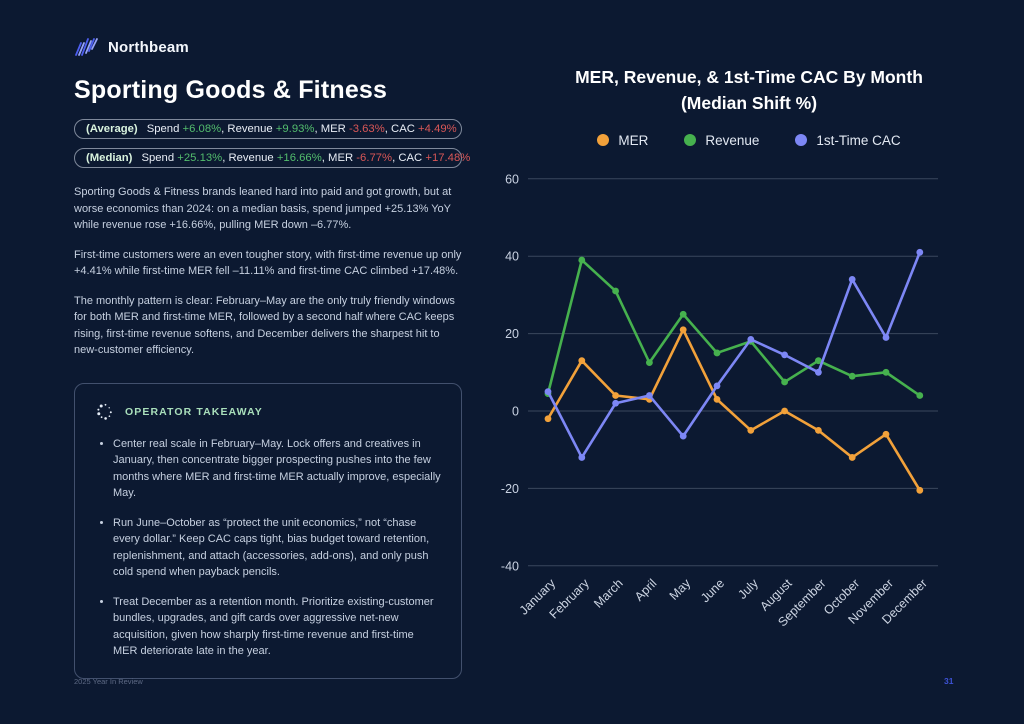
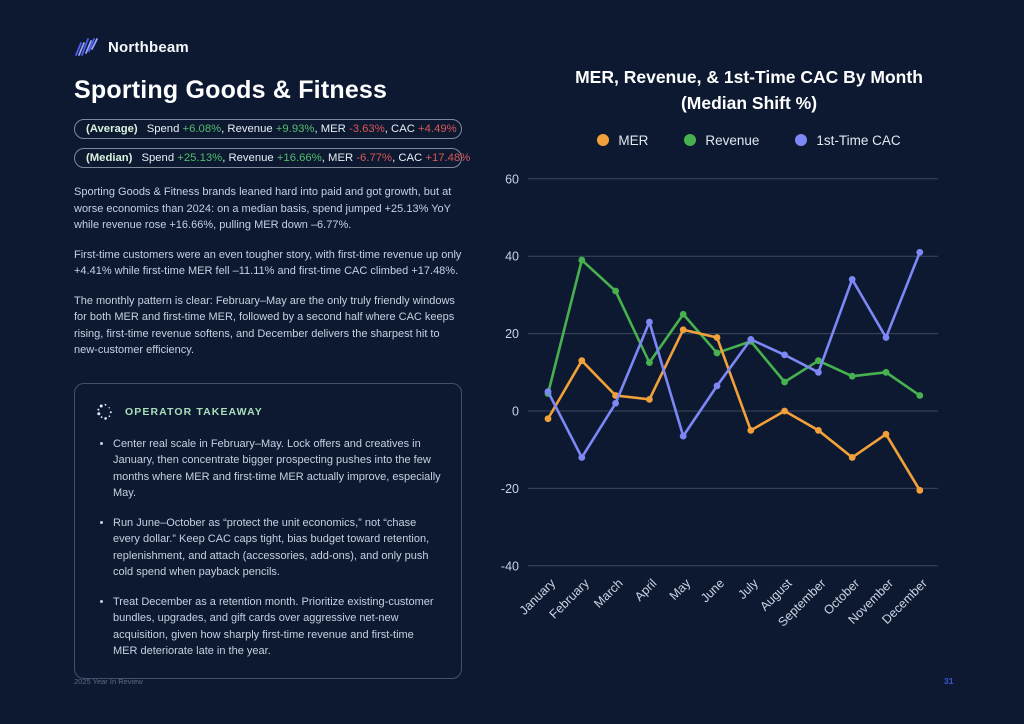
1st-Time CAC/April: 4 -> 23
MER/June: 3 -> 19
